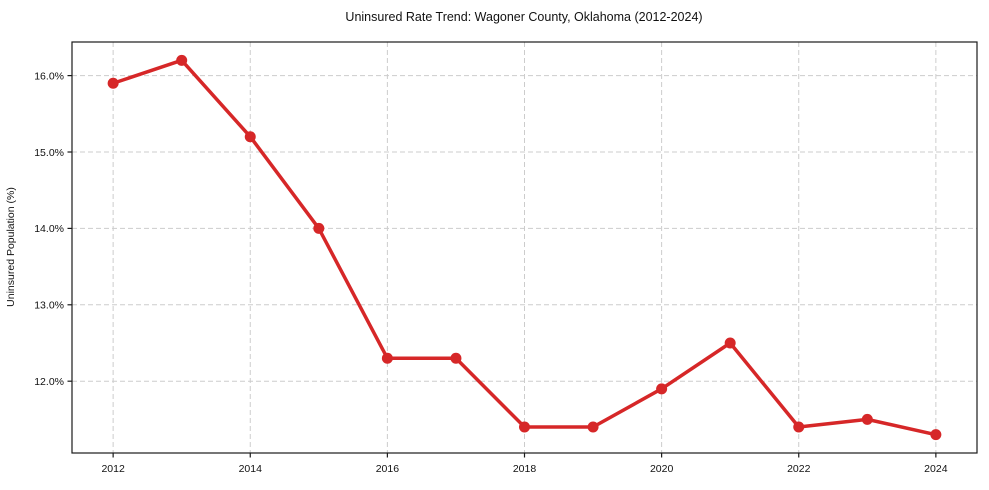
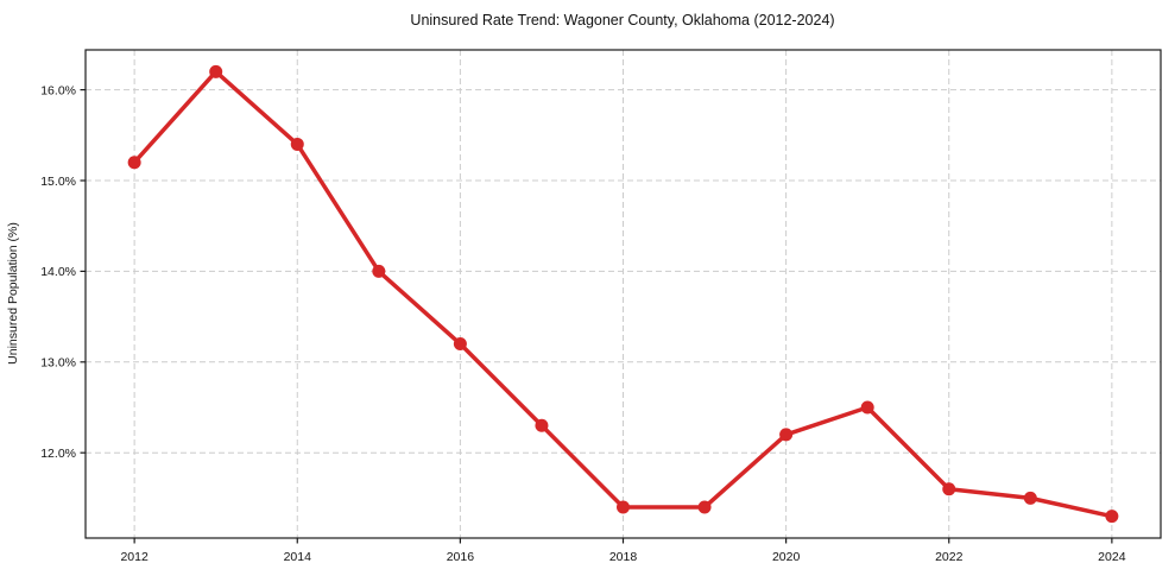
2012: 15.9% -> 15.2%
2014: 15.2% -> 15.4%
2016: 12.3% -> 13.2%
2020: 11.9% -> 12.2%
2022: 11.4% -> 11.6%
